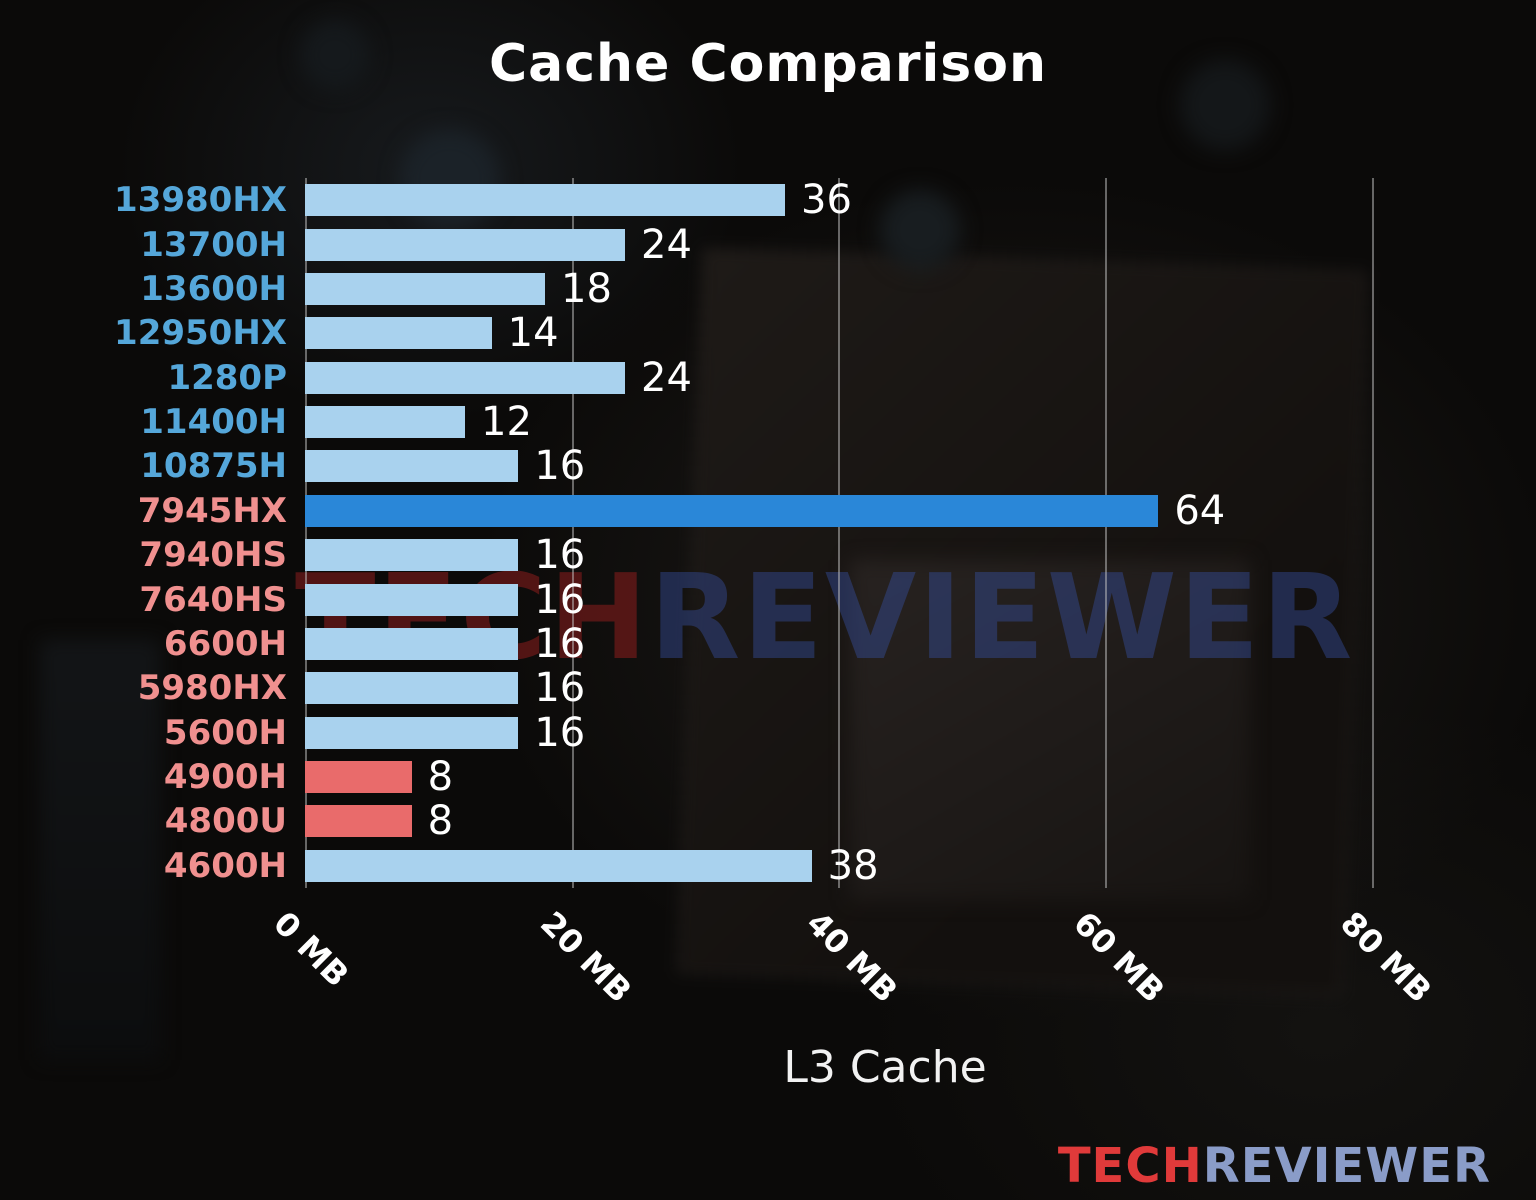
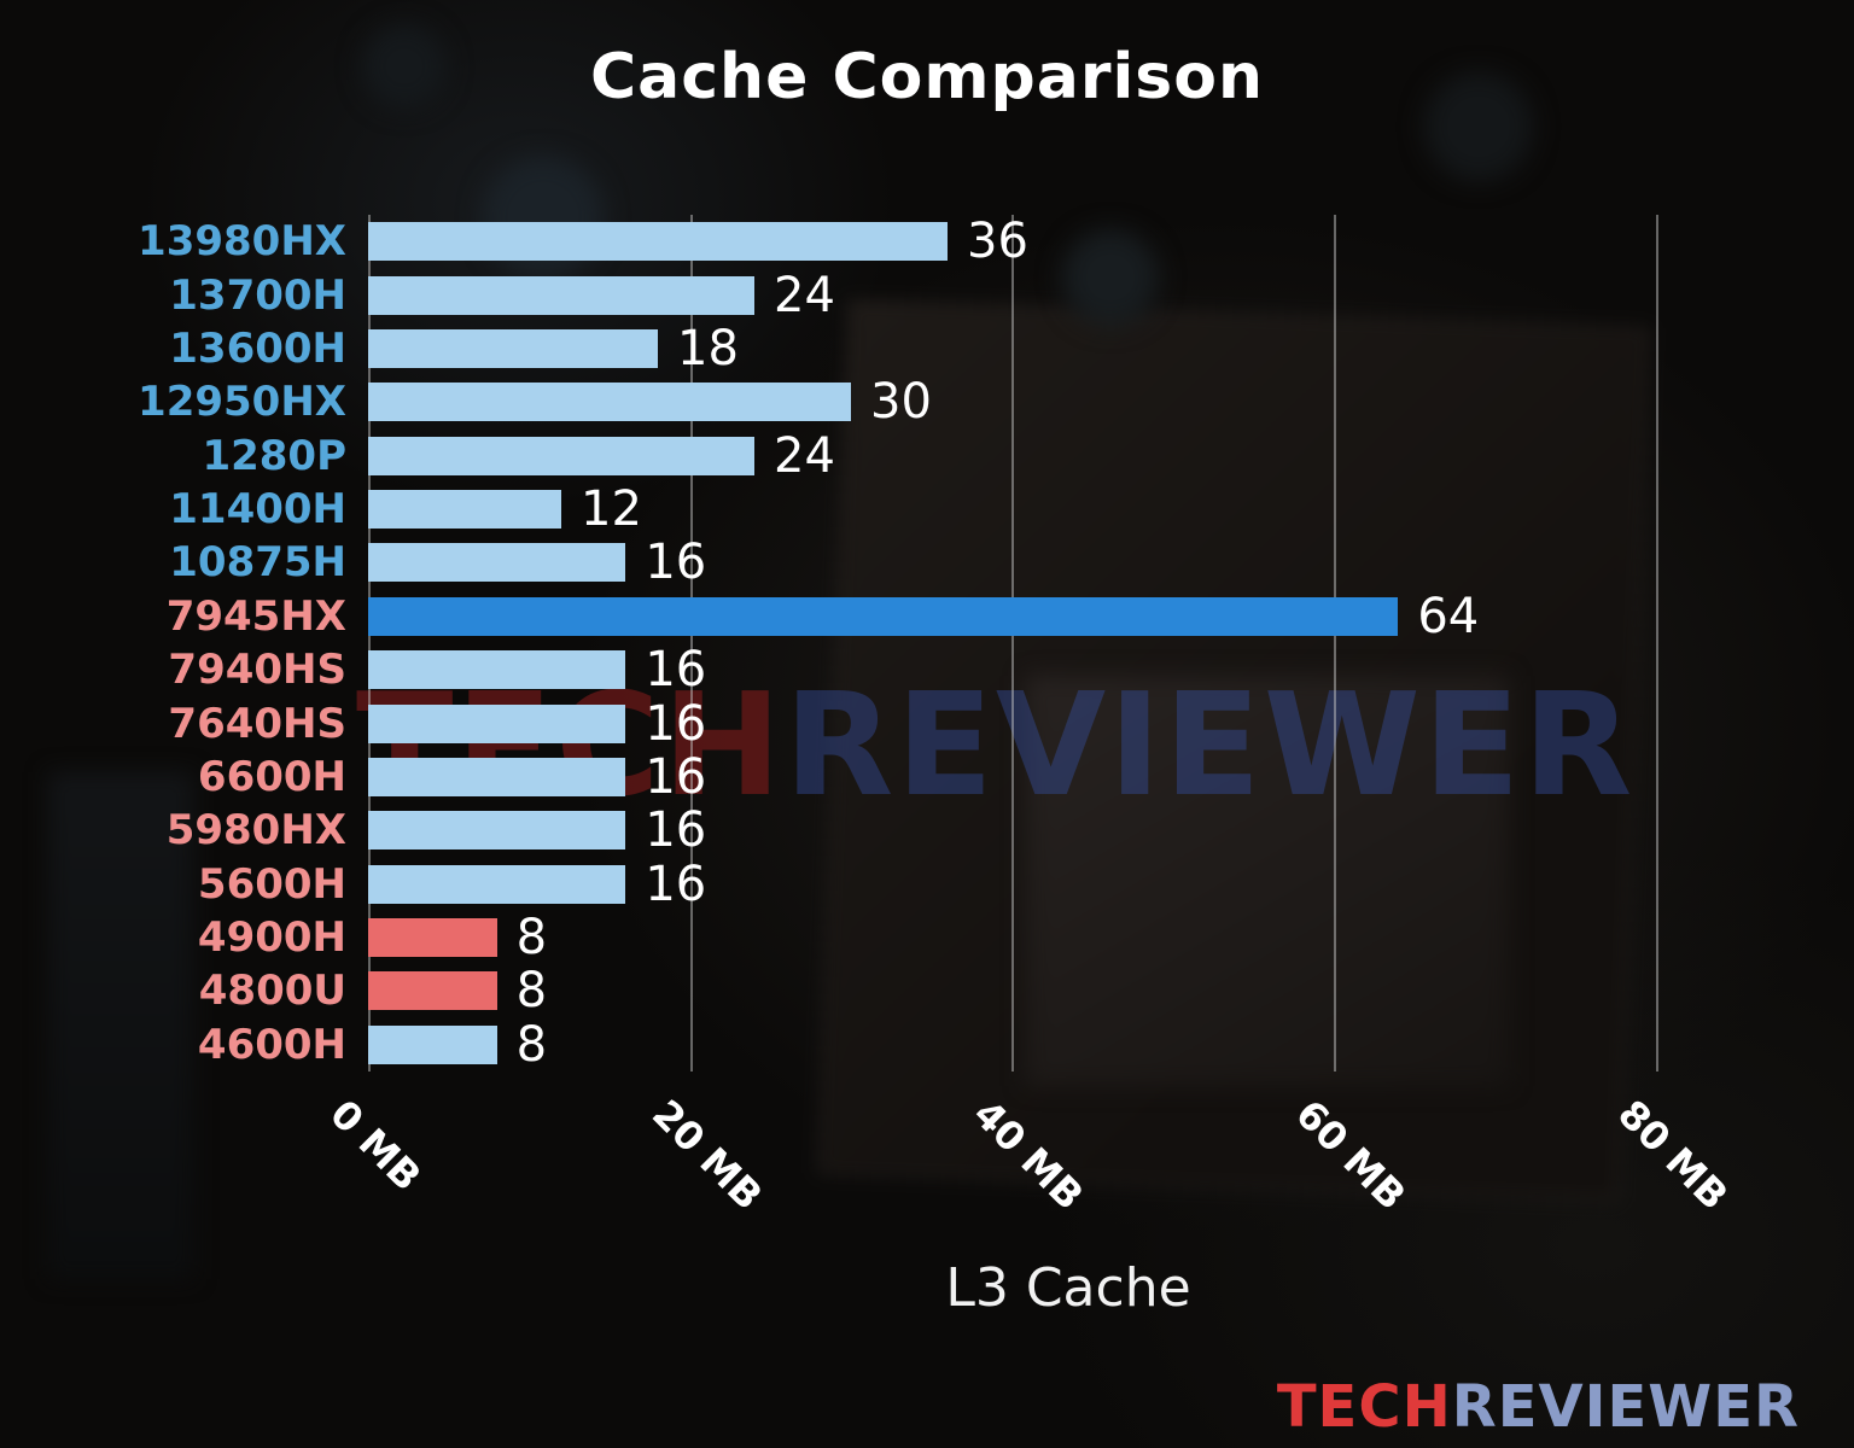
12950HX: 14 -> 30
4600H: 38 -> 8
